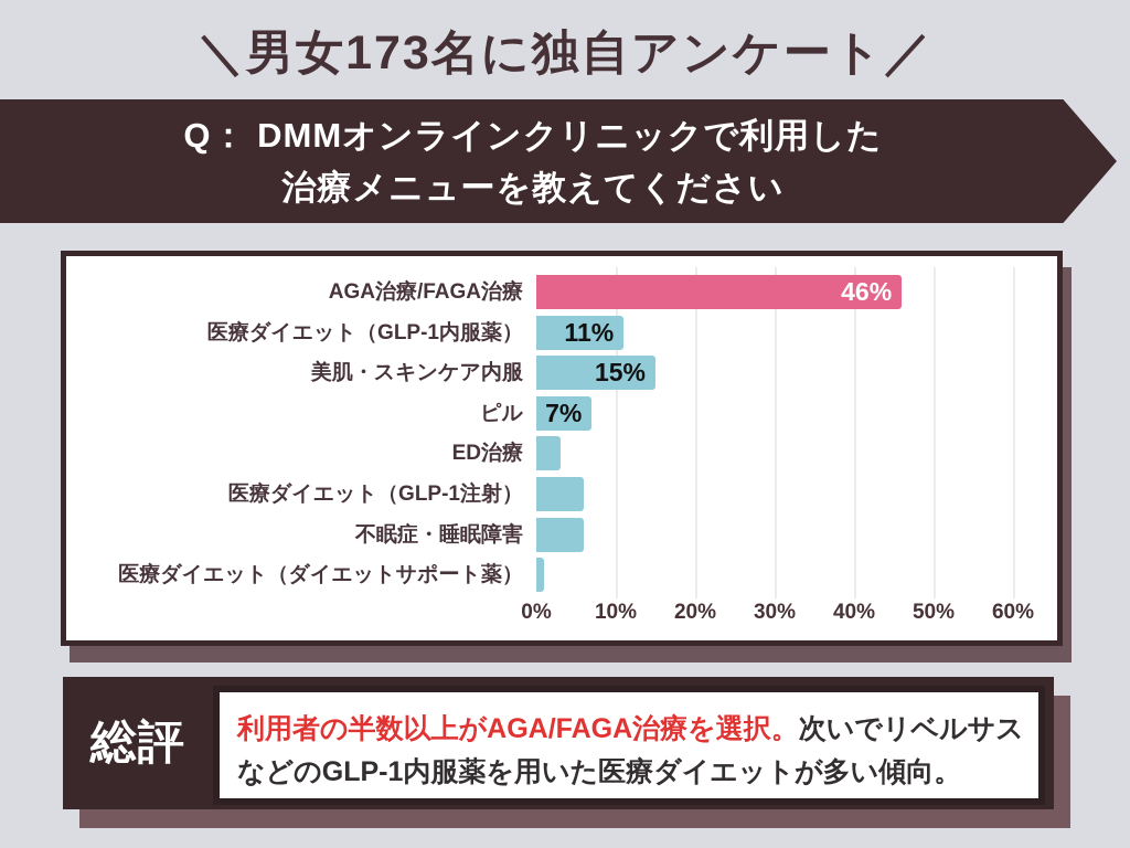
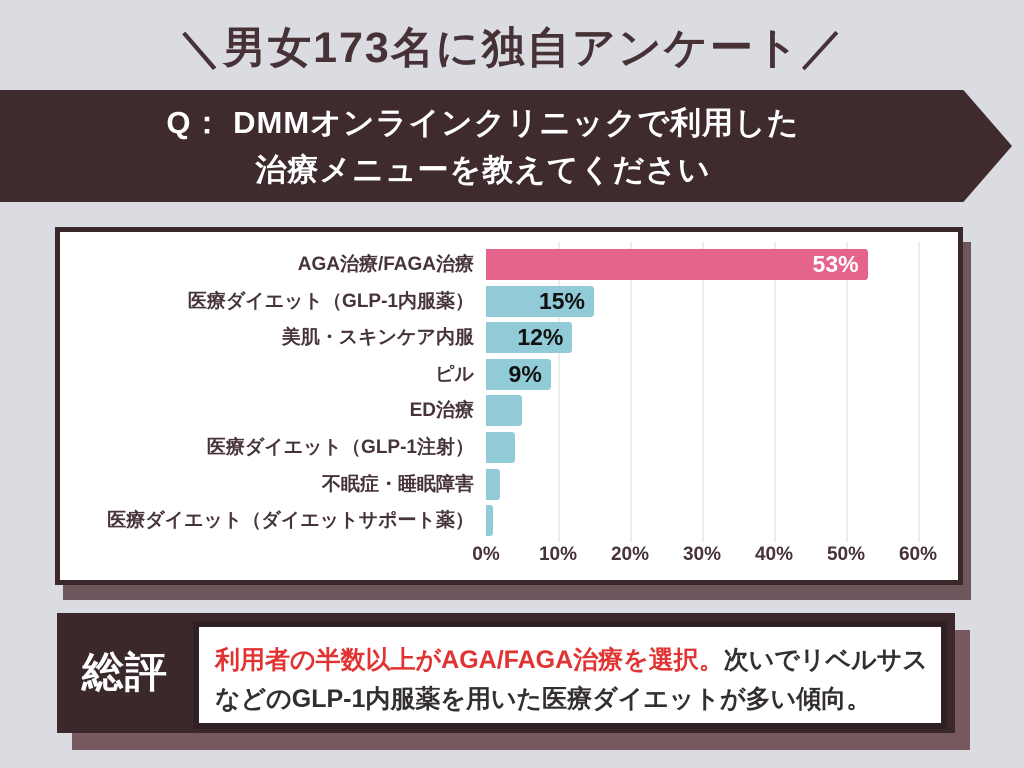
AGA治療/FAGA治療: 46% -> 53%
医療ダイエット（GLP-1内服薬）: 11% -> 15%
美肌・スキンケア内服: 15% -> 12%
ピル: 7% -> 9%
ED治療: 3% -> 5%
医療ダイエット（GLP-1注射）: 6% -> 4%
不眠症・睡眠障害: 6% -> 2%
